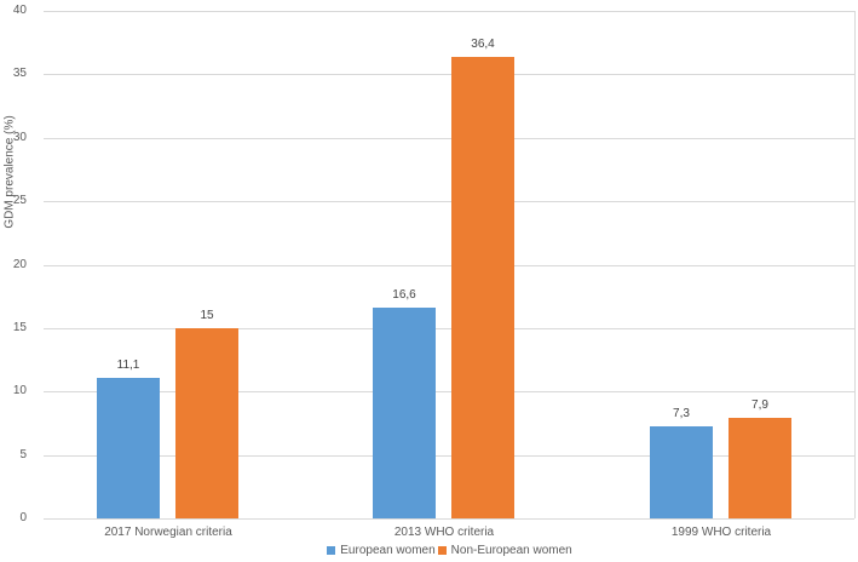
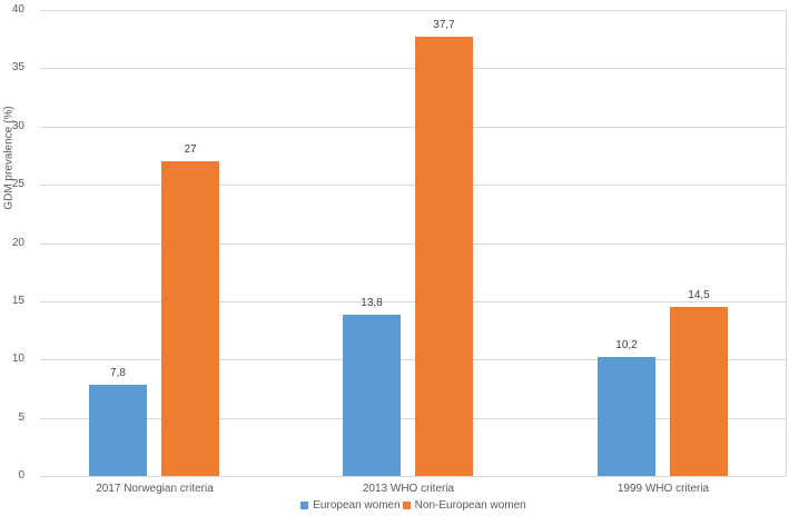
European women/2017 Norwegian criteria: 11,1 -> 7,8
Non-European women/2017 Norwegian criteria: 15 -> 27
European women/2013 WHO criteria: 16,6 -> 13,8
Non-European women/2013 WHO criteria: 36,4 -> 37,7
European women/1999 WHO criteria: 7,3 -> 10,2
Non-European women/1999 WHO criteria: 7,9 -> 14,5
